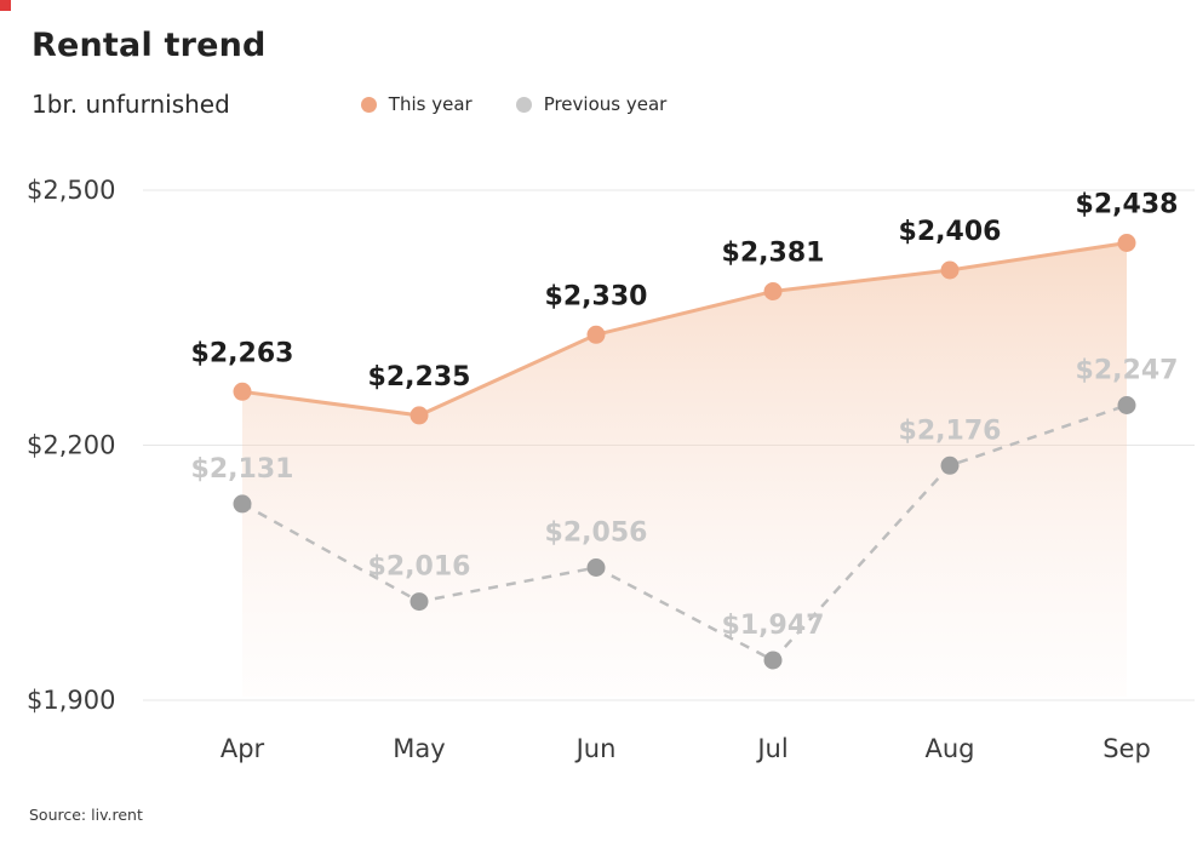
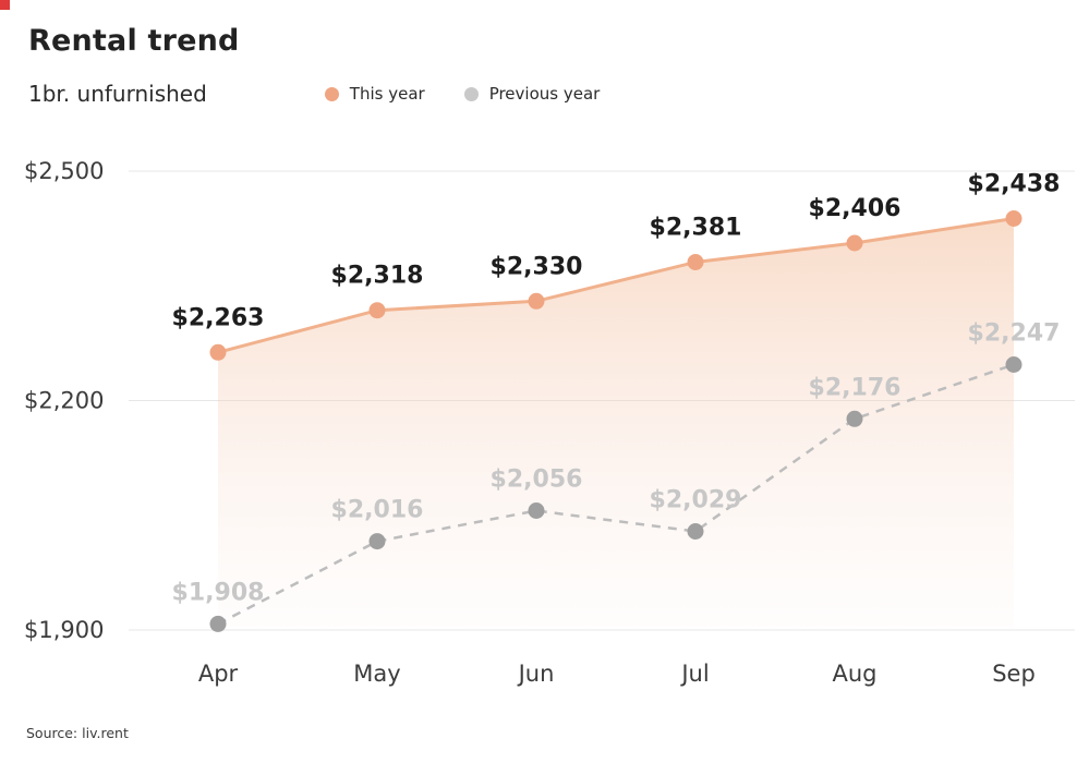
Previous year/Apr: $2,131 -> $1,908
This year/May: $2,235 -> $2,318
Previous year/Jul: $1,947 -> $2,029
